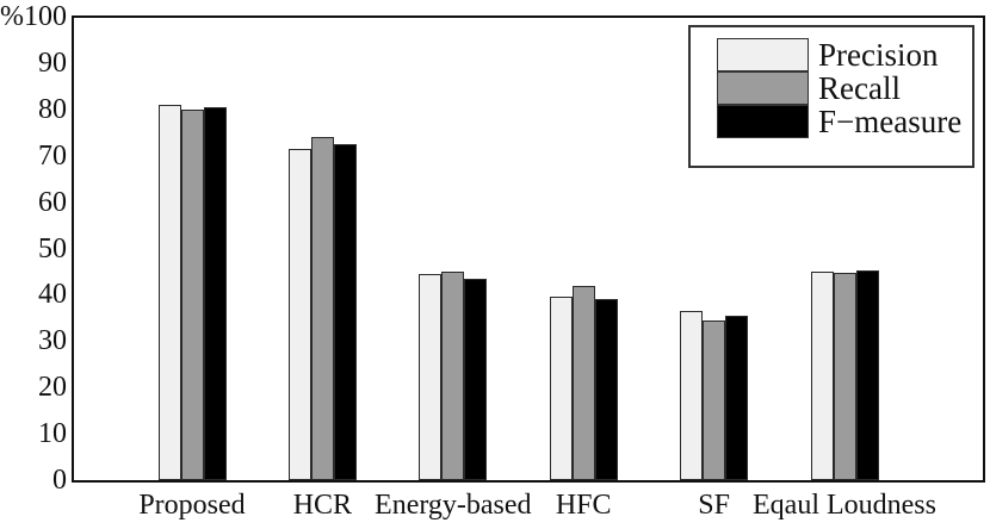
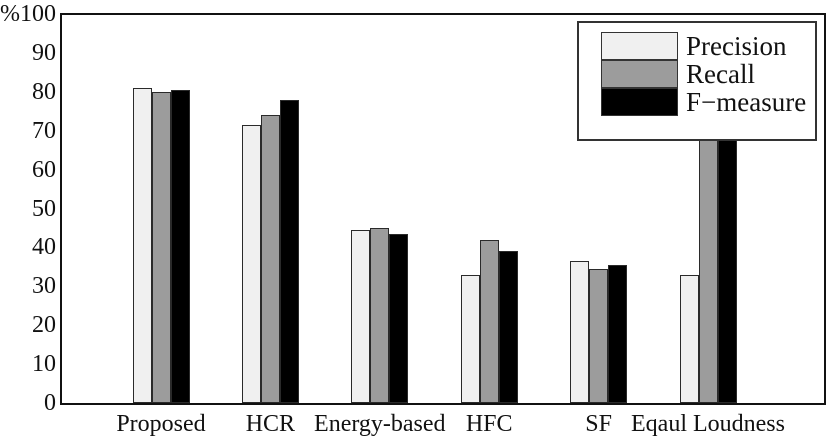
F−measure/HCR: 72 -> 78
Precision/HFC: 40 -> 33
Precision/Eqaul Loudness: 45 -> 33
Recall/Eqaul Loudness: 45 -> 70
F−measure/Eqaul Loudness: 45 -> 83
